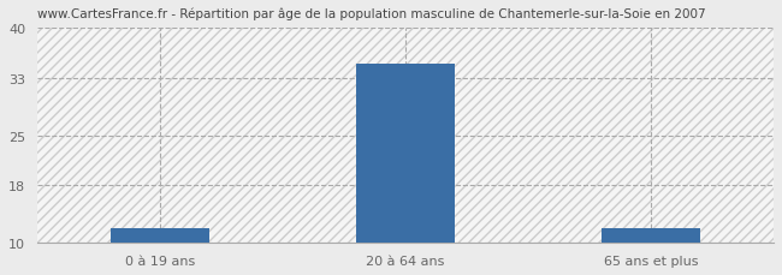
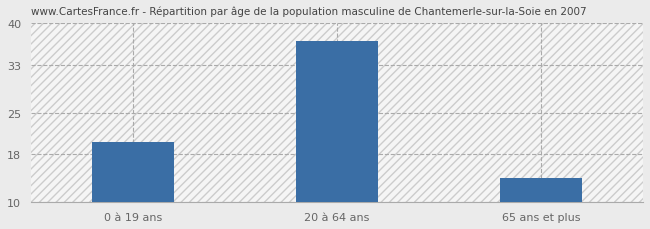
0 à 19 ans: 12 -> 20
20 à 64 ans: 35 -> 37
65 ans et plus: 12 -> 14
